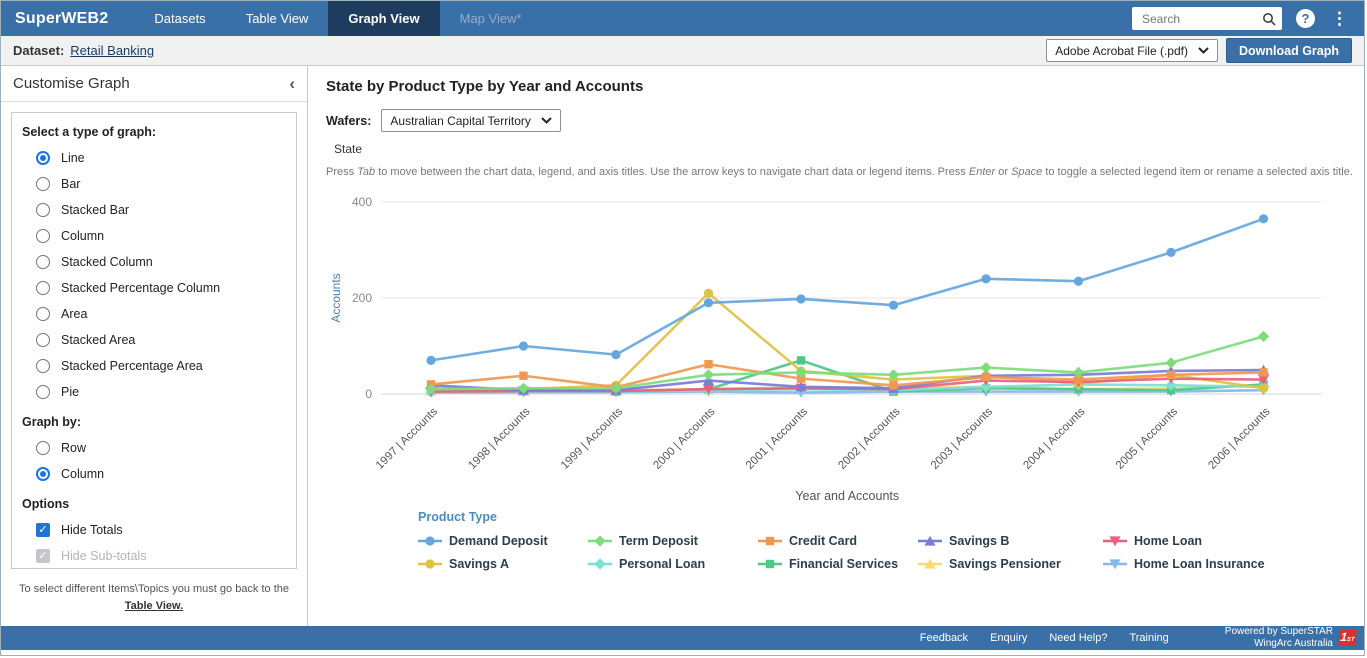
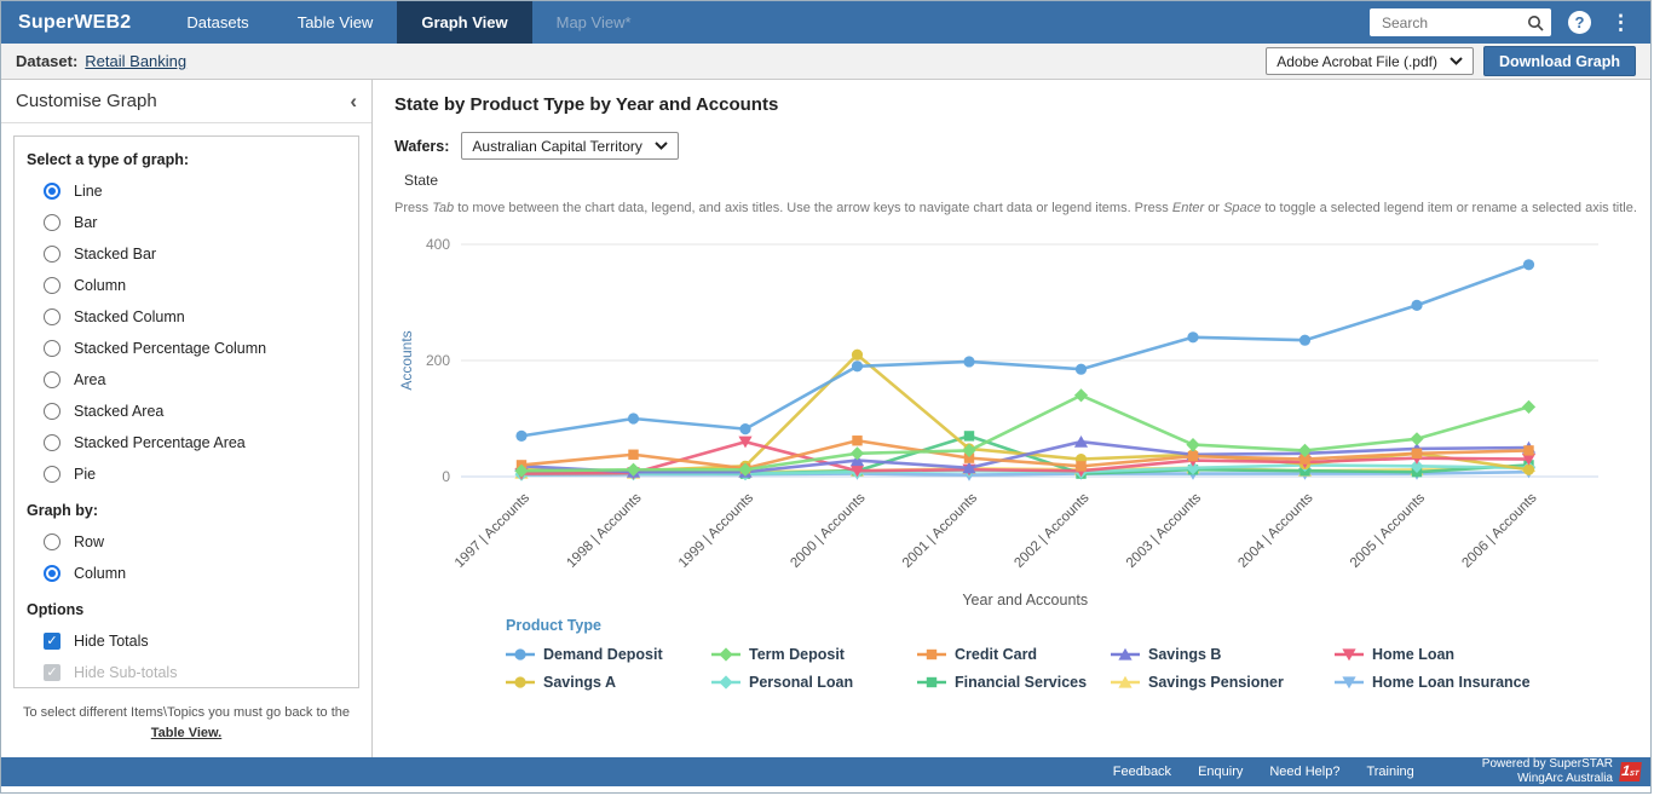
Home Loan/1999 | Accounts: 10 -> 60
Term Deposit/2002 | Accounts: 40 -> 140
Savings B/2002 | Accounts: 10 -> 60
